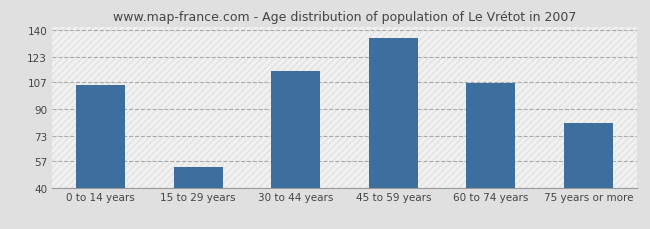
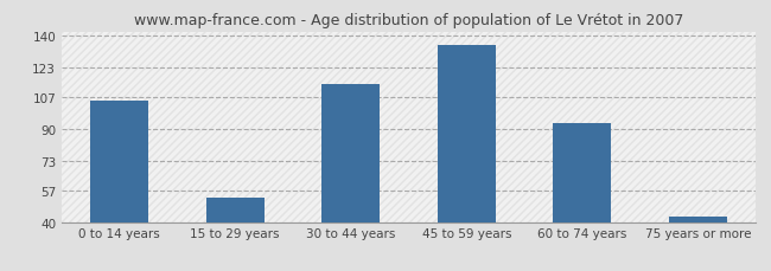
60 to 74 years: 106 -> 93
75 years or more: 81 -> 43
